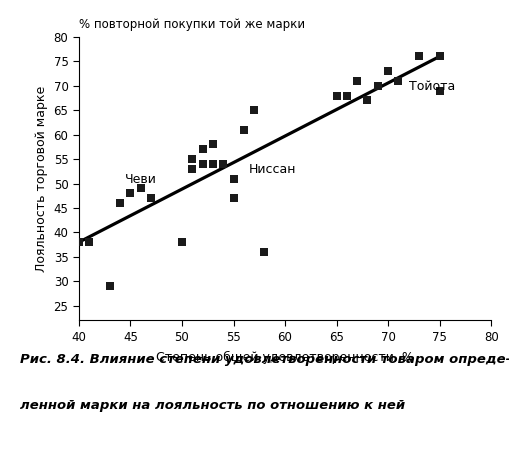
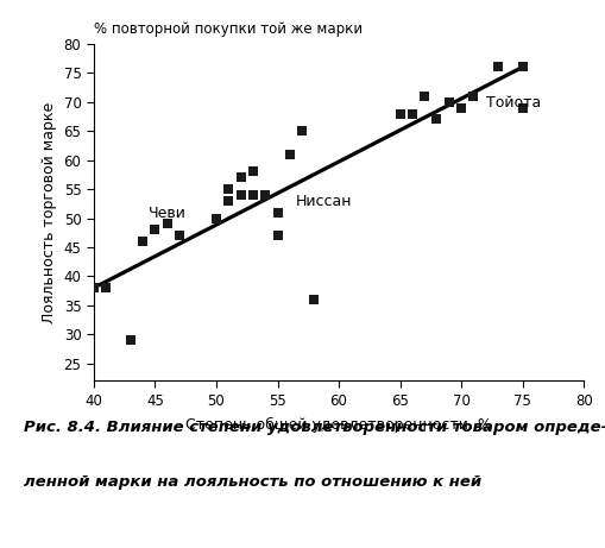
50: 38 -> 50
70: 73 -> 69
